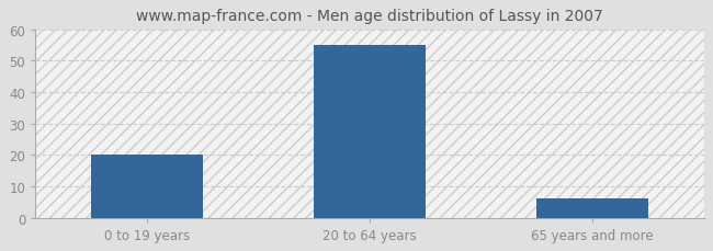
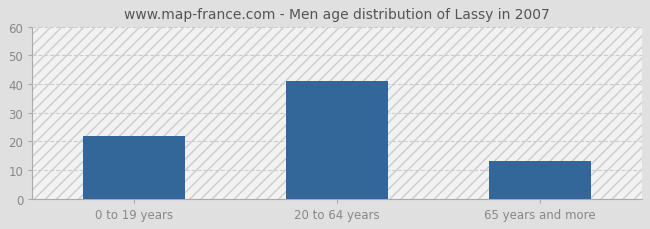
0 to 19 years: 20 -> 22
20 to 64 years: 55 -> 41
65 years and more: 6 -> 13
